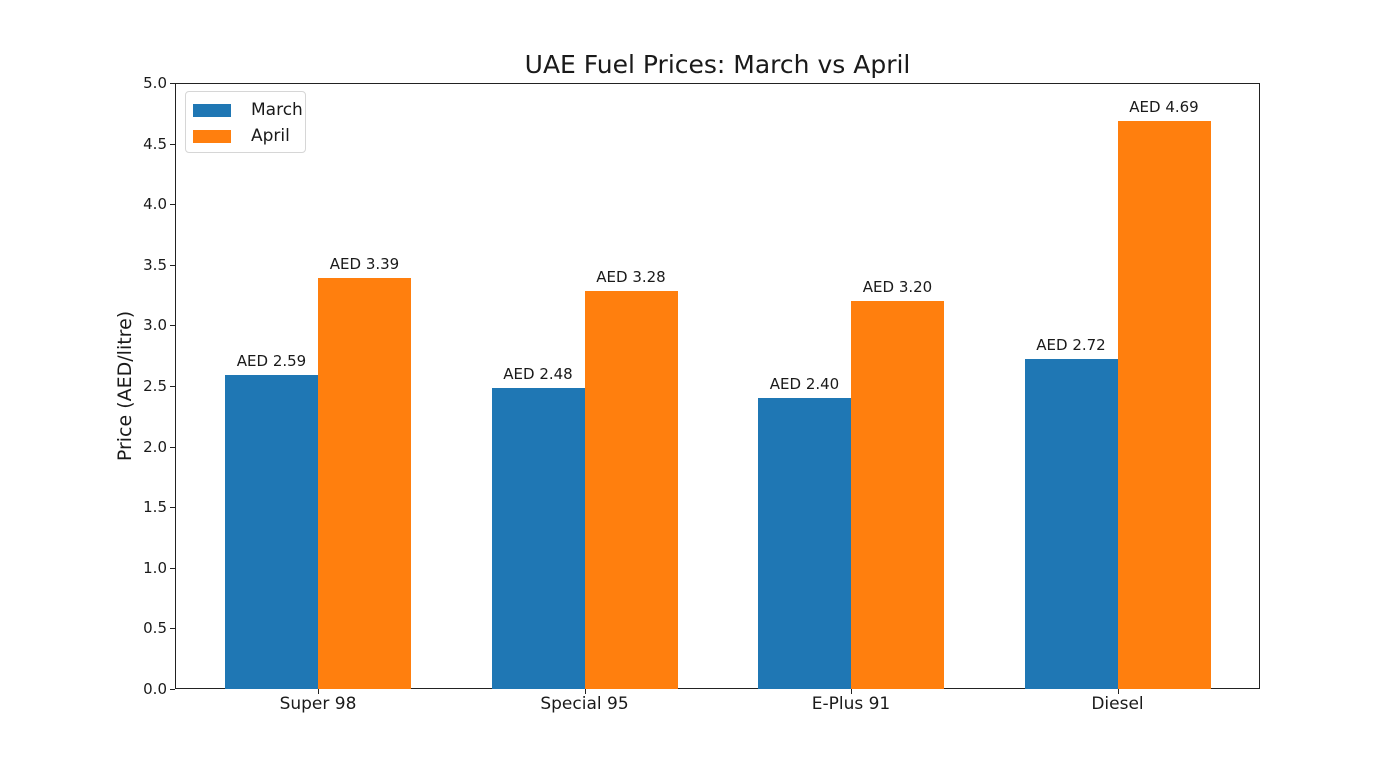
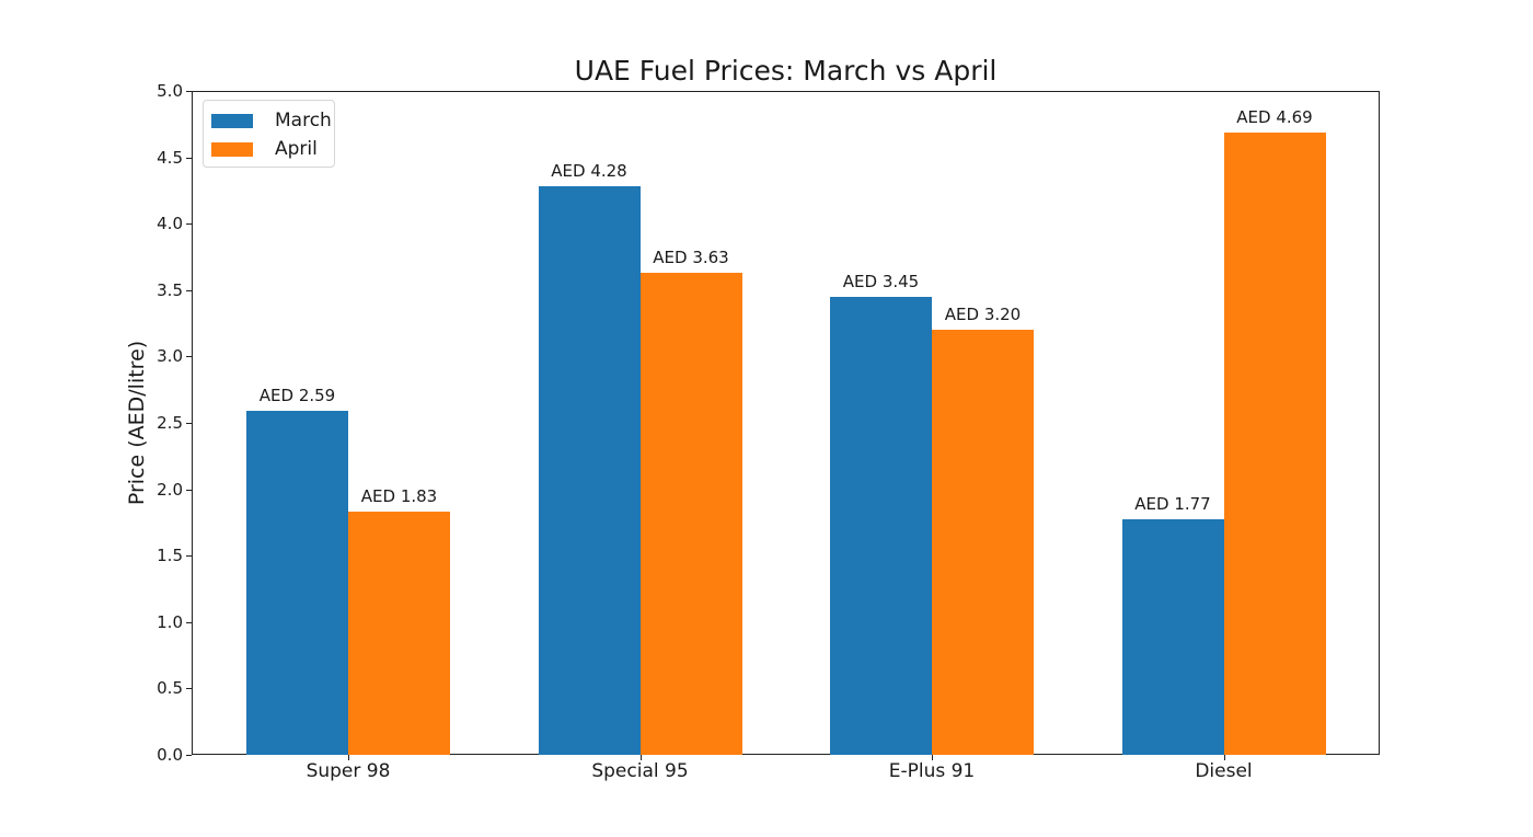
April/Super 98: 3.39 -> 1.83
March/Special 95: 2.48 -> 4.28
April/Special 95: 3.28 -> 3.63
March/E-Plus 91: 2.40 -> 3.45
March/Diesel: 2.72 -> 1.77
